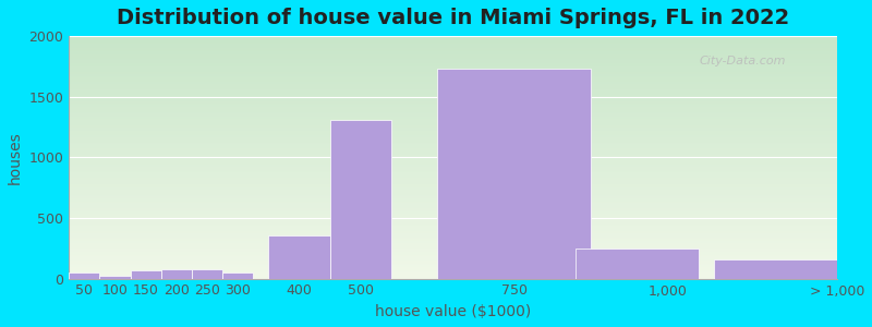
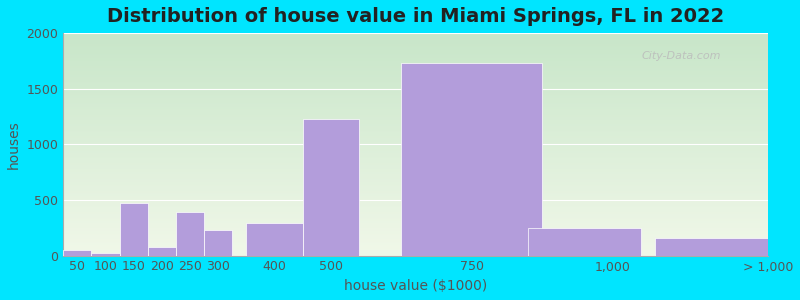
150: 60 -> 470
250: 80 -> 390
300: 60 -> 230
400: 360 -> 290
500: 1310 -> 1230
